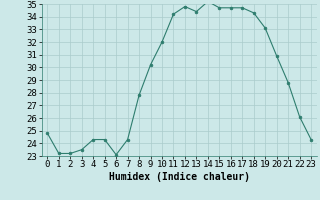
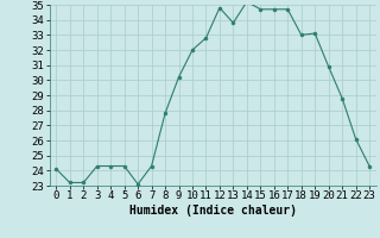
0: 24.8 -> 24.1
3: 23.5 -> 24.3
11: 34.2 -> 32.8
13: 34.4 -> 33.8
18: 34.3 -> 33.0
